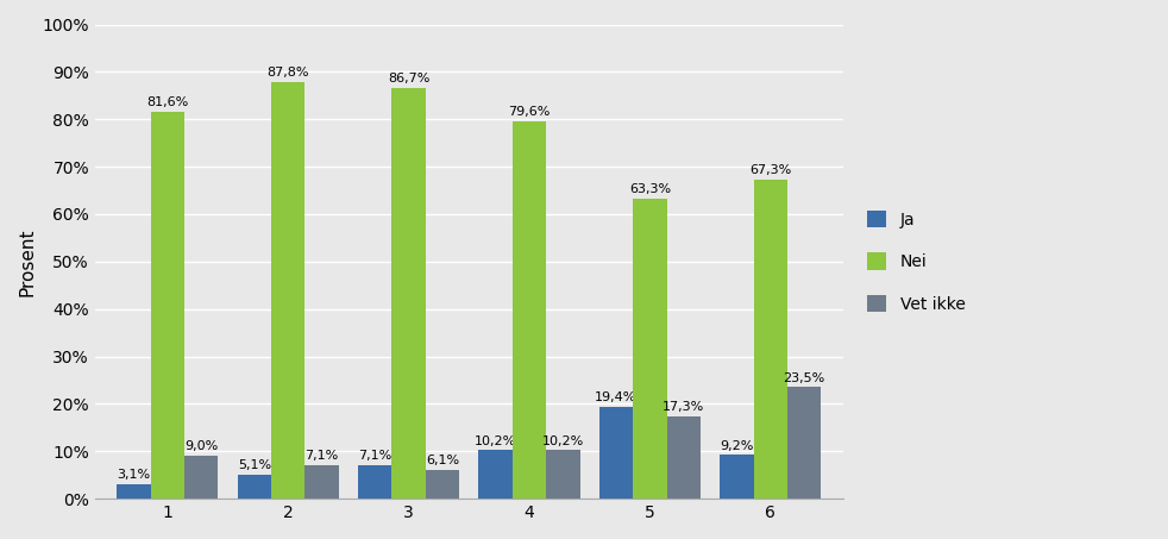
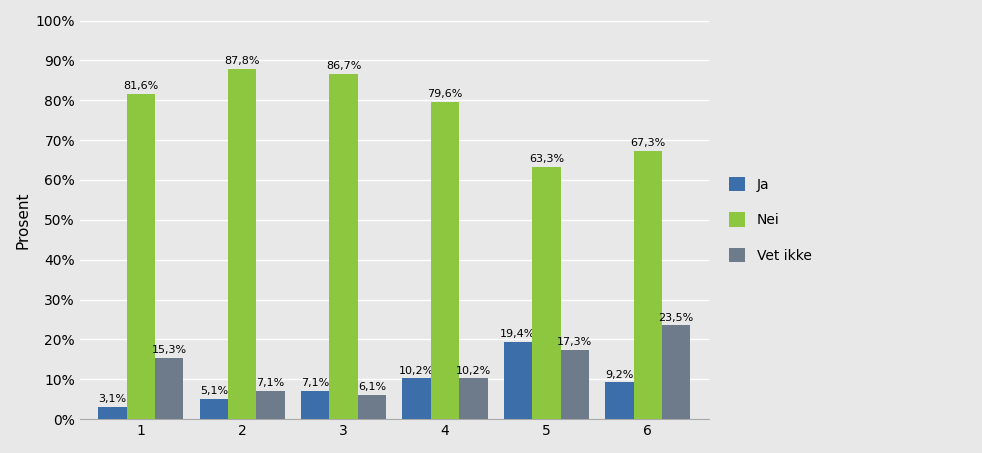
Vet ikke/1: 9,0% -> 15,3%
